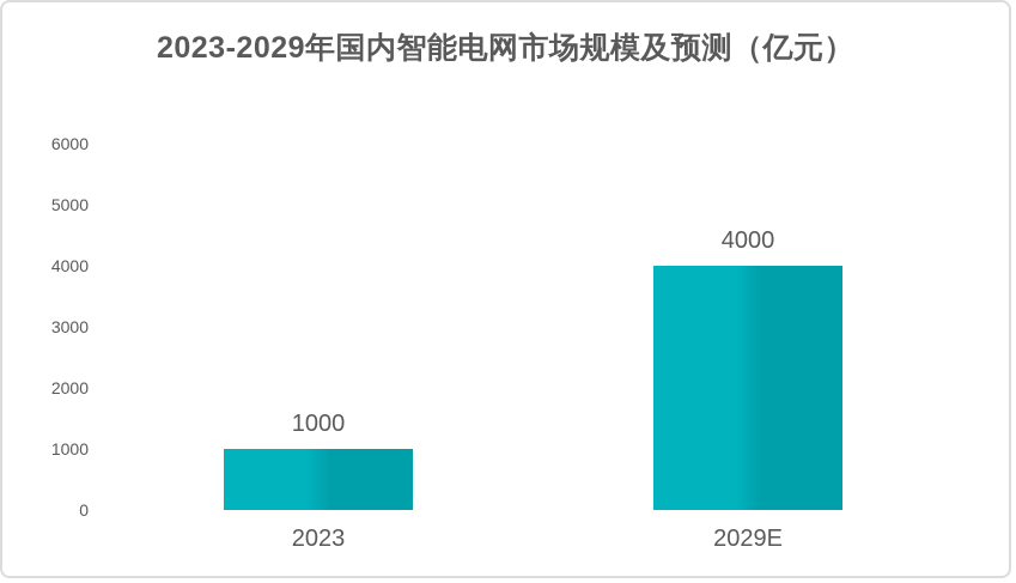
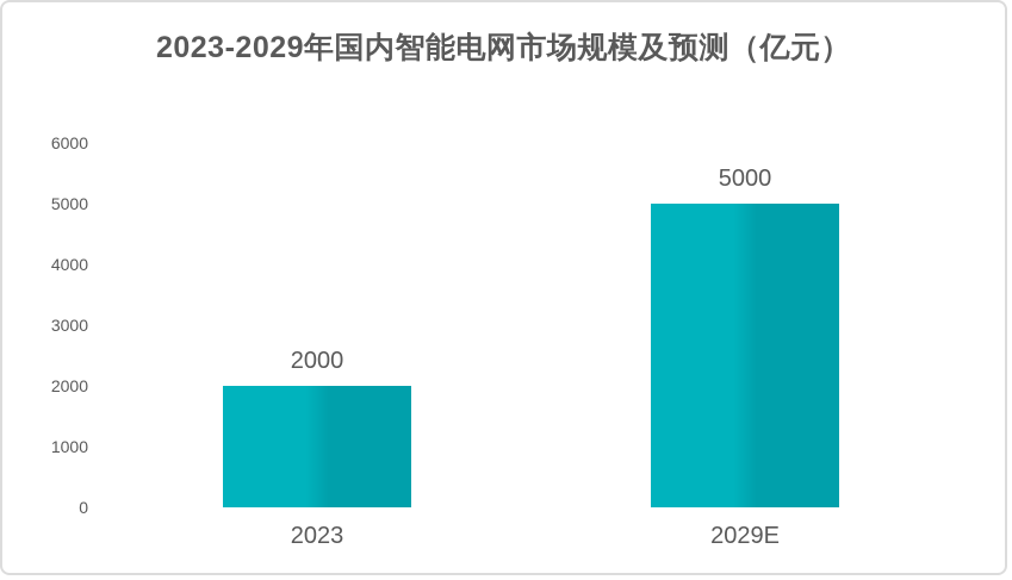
2023: 1000 -> 2000
2029E: 4000 -> 5000
